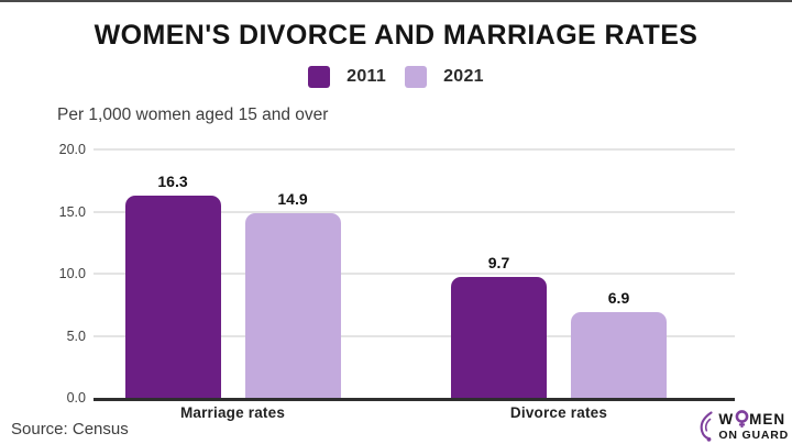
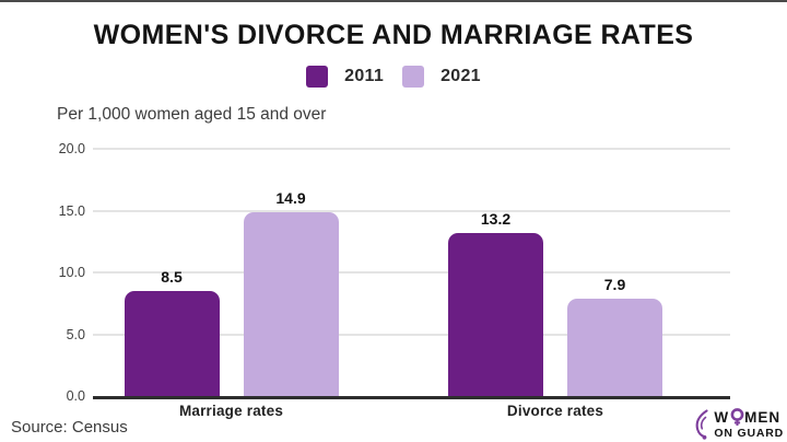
2011/Marriage rates: 16.3 -> 8.5
2011/Divorce rates: 9.7 -> 13.2
2021/Divorce rates: 6.9 -> 7.9
